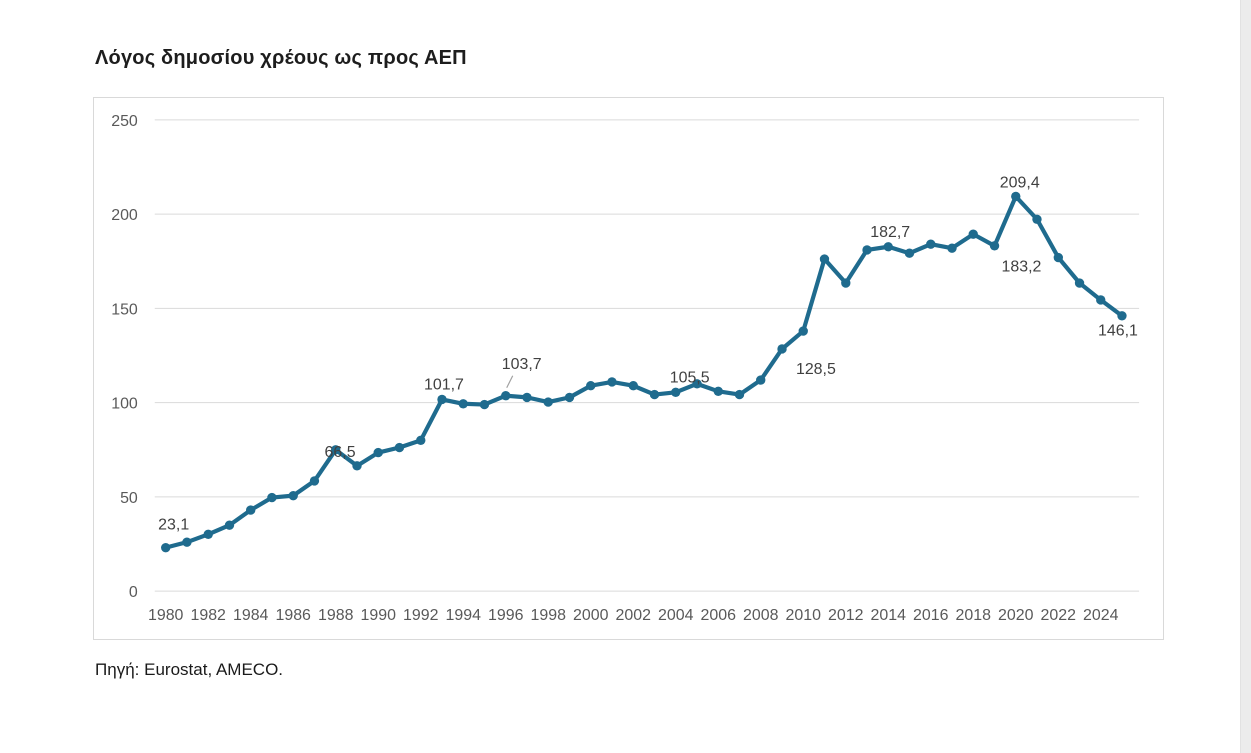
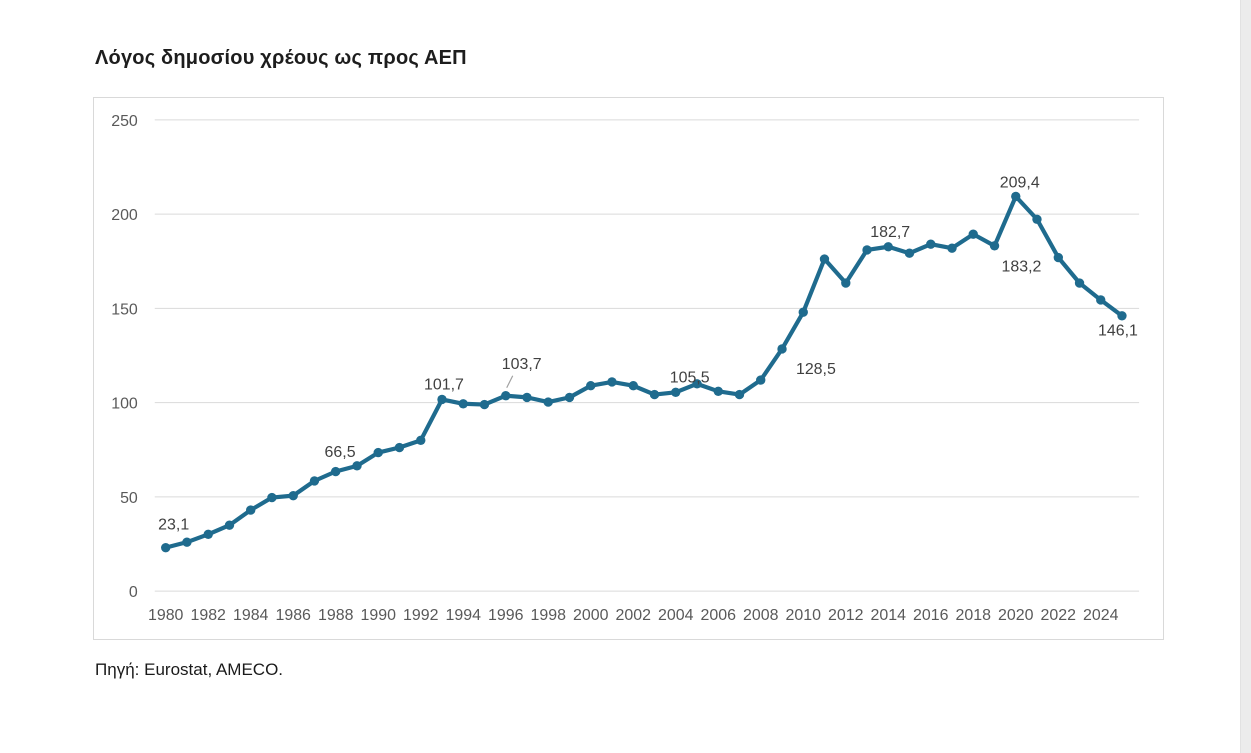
1988: 75 -> 64
2010: 138 -> 148
